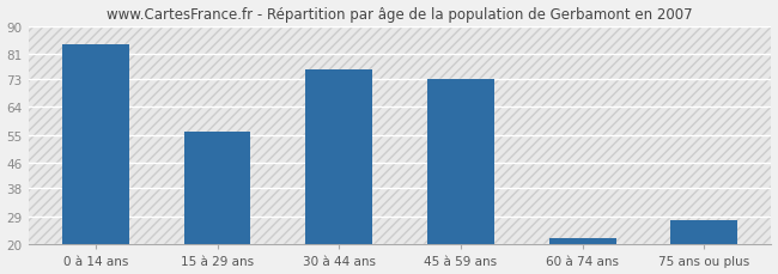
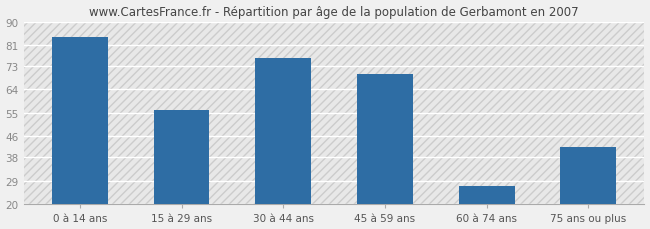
45 à 59 ans: 73 -> 70
60 à 74 ans: 22 -> 27
75 ans ou plus: 28 -> 42
